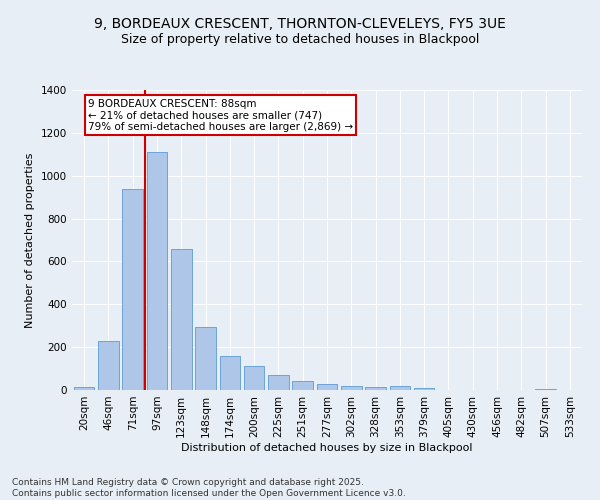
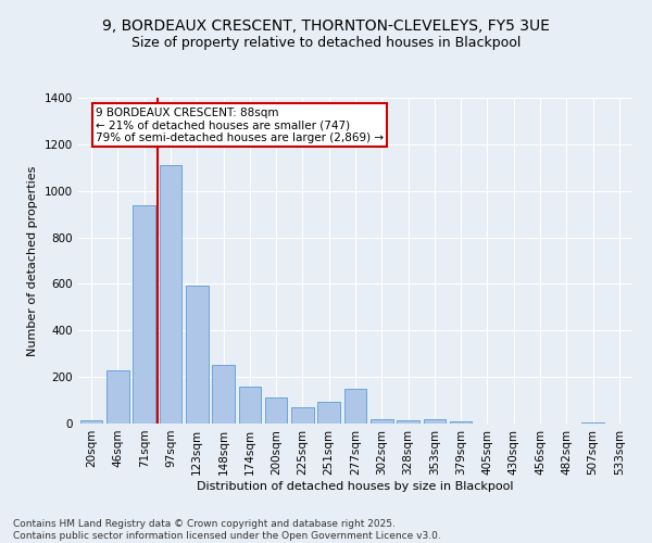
123sqm: 660 -> 595
148sqm: 295 -> 250
251sqm: 40 -> 95
277sqm: 28 -> 150
